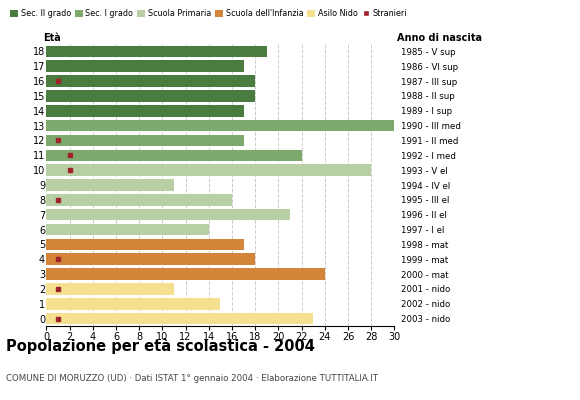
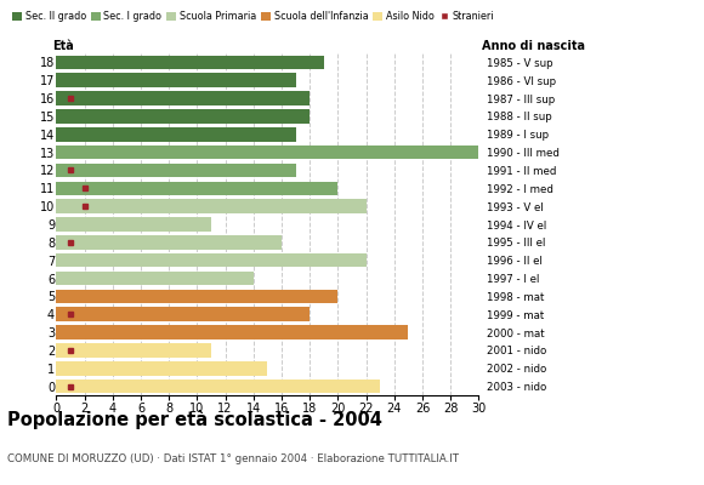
11: 22 -> 20
10: 28 -> 22
7: 21 -> 22
5: 17 -> 20
3: 24 -> 25
